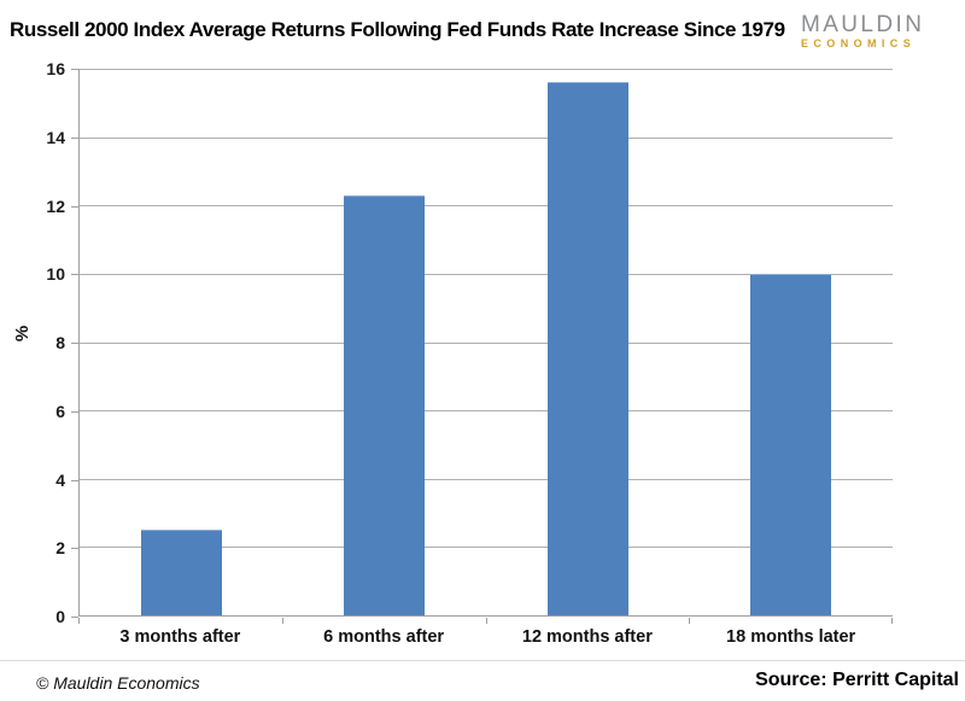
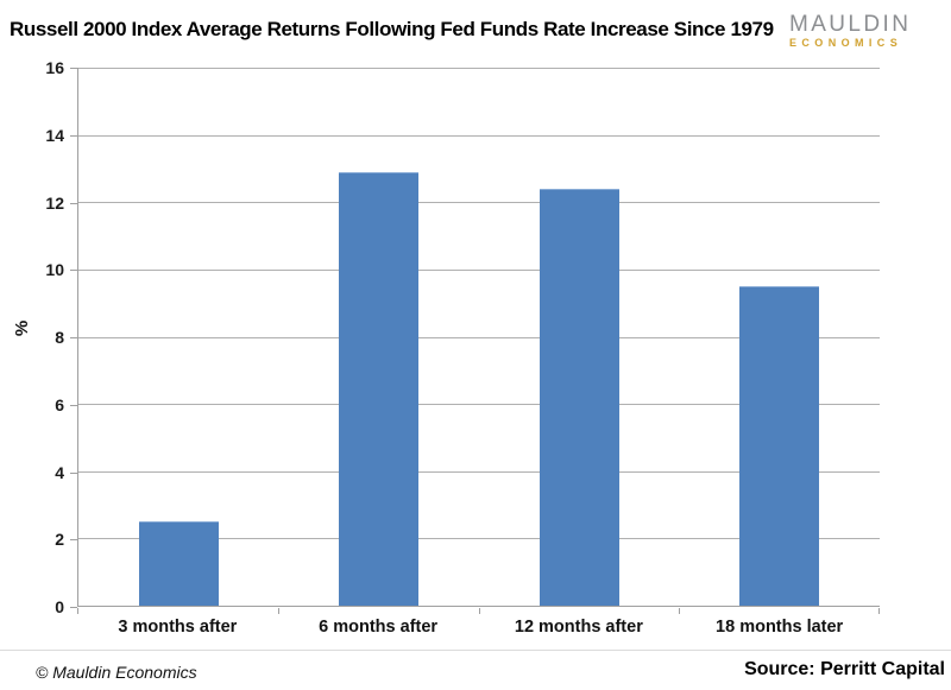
6 months after: 12.3 -> 12.9
12 months after: 15.6 -> 12.4
18 months later: 10.0 -> 9.5
